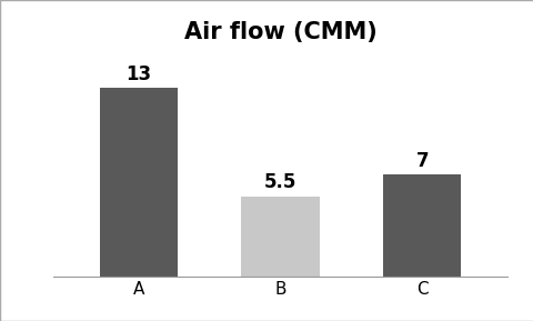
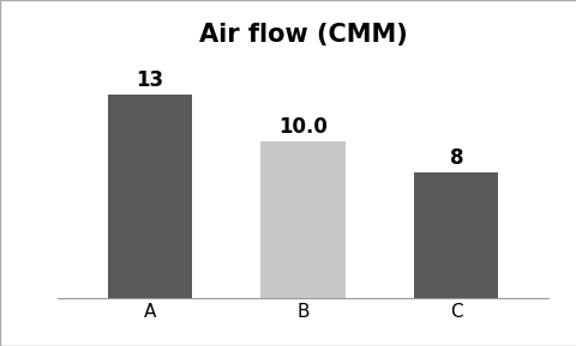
B: 5.5 -> 10.0
C: 7 -> 8
